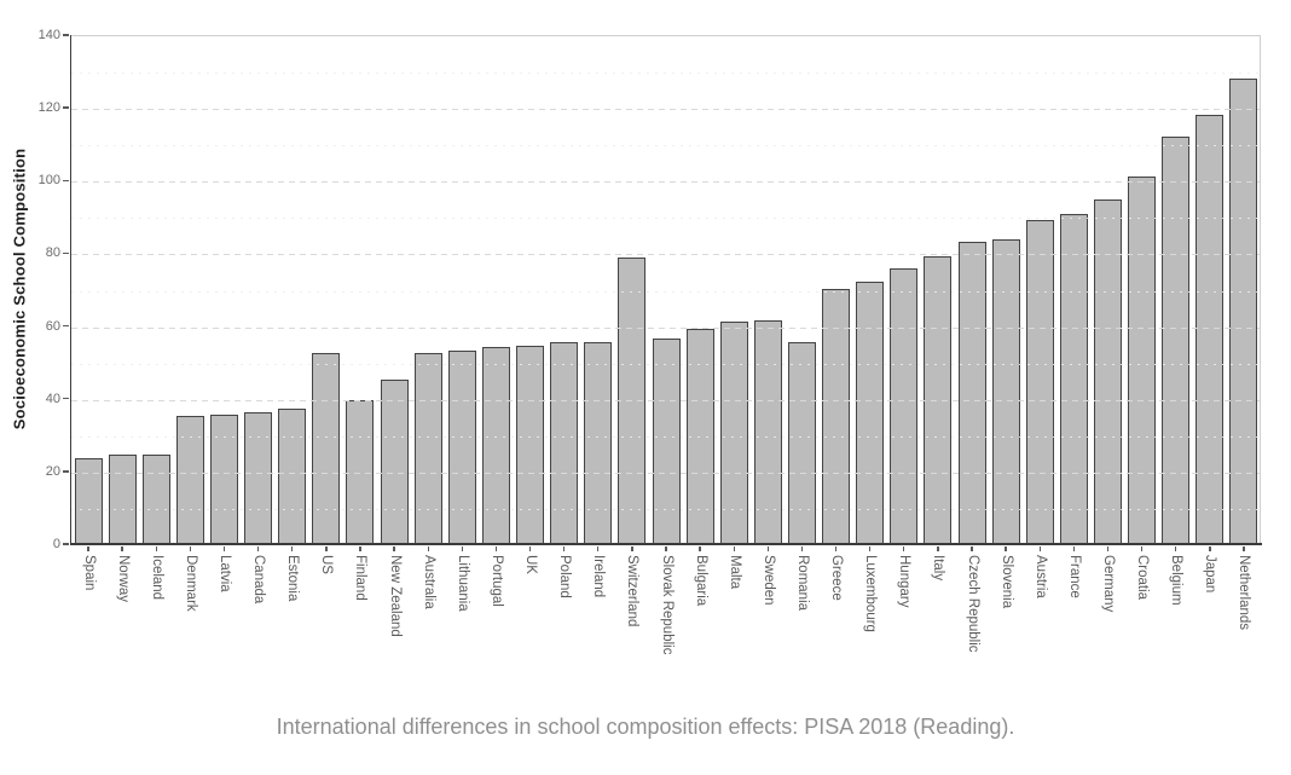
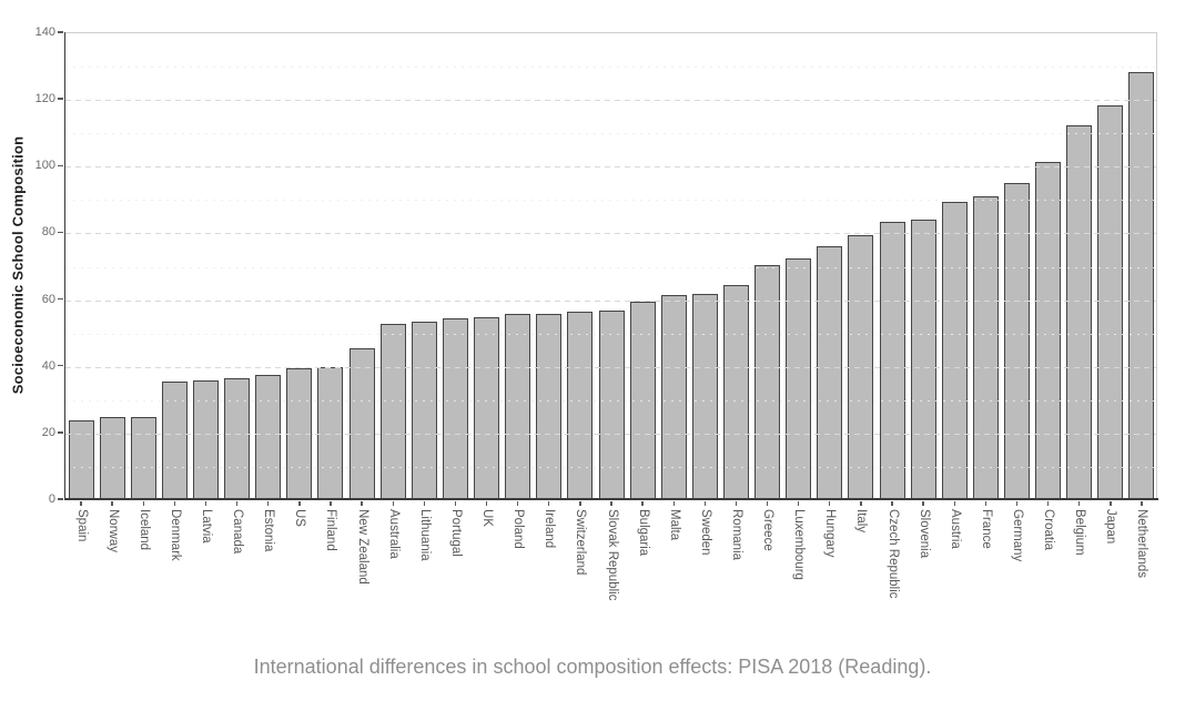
US: 53 -> 40
Switzerland: 79 -> 56
Romania: 56 -> 64
